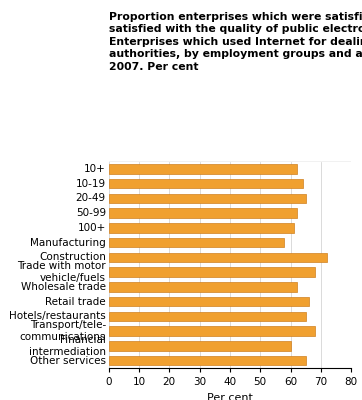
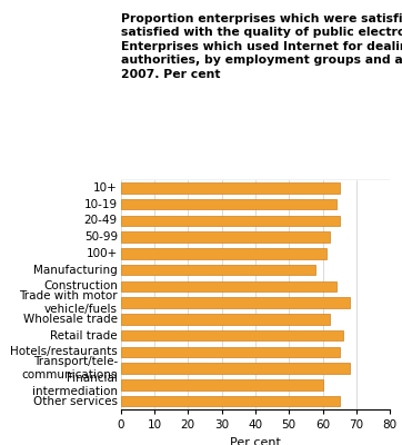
10+: 62 -> 65
Construction: 72 -> 64
